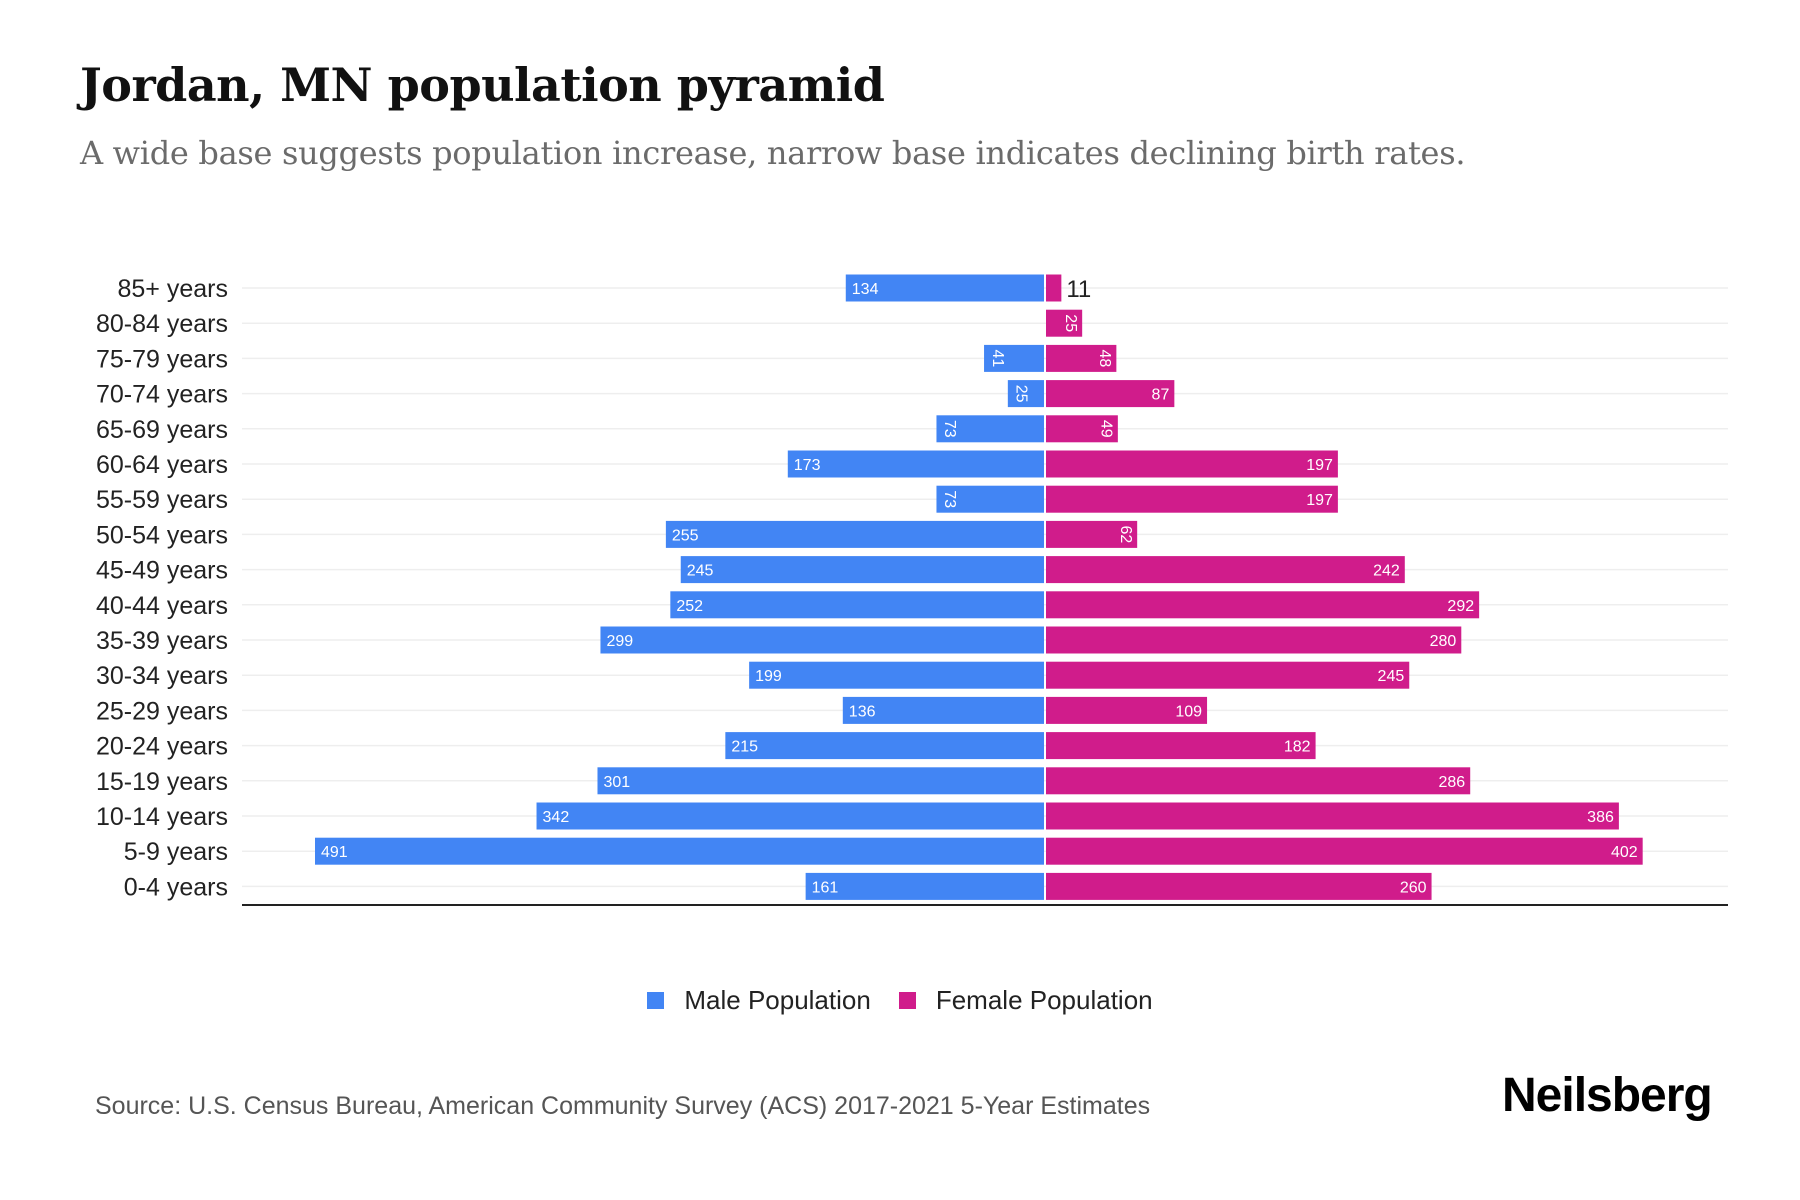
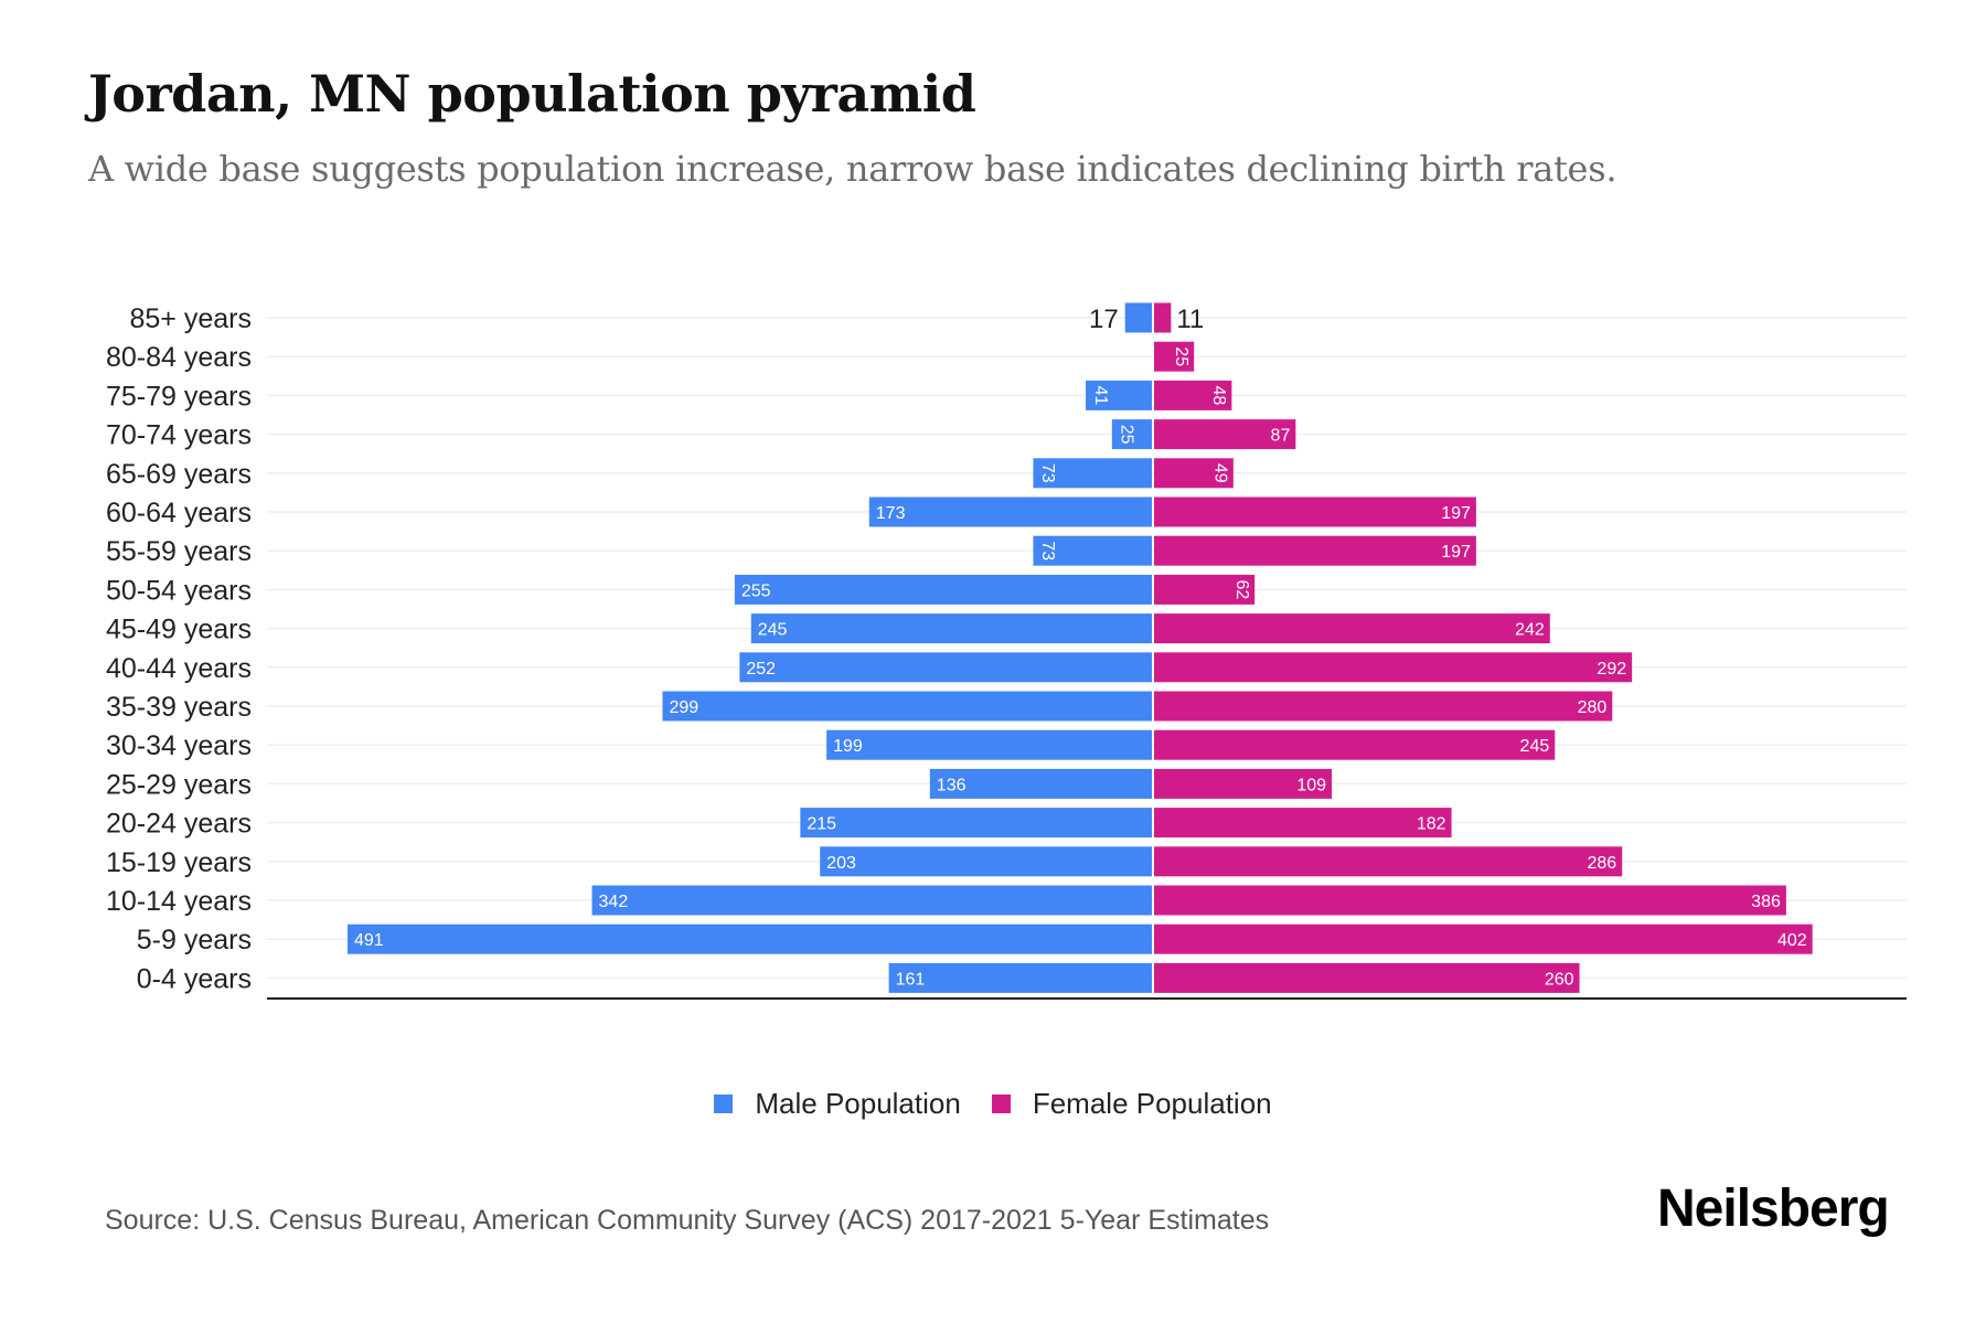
Male Population/85+ years: 134 -> 17
Male Population/15-19 years: 301 -> 203
